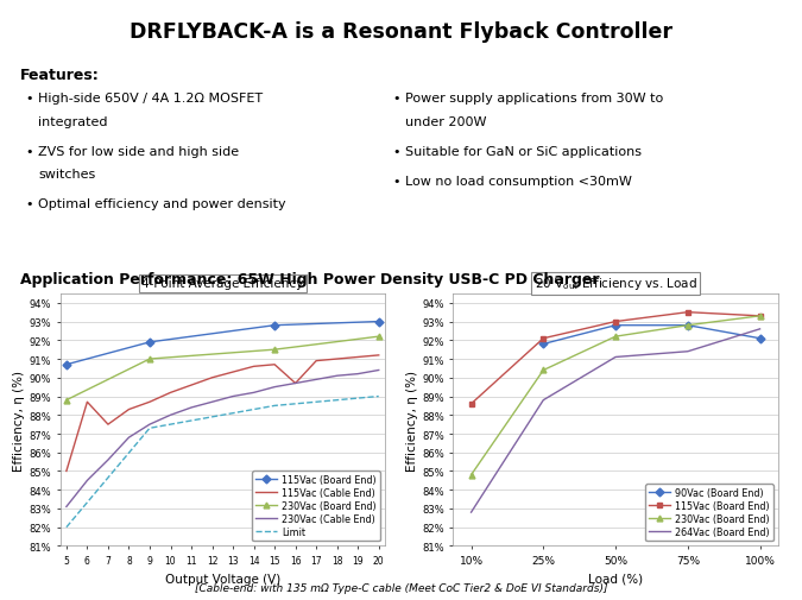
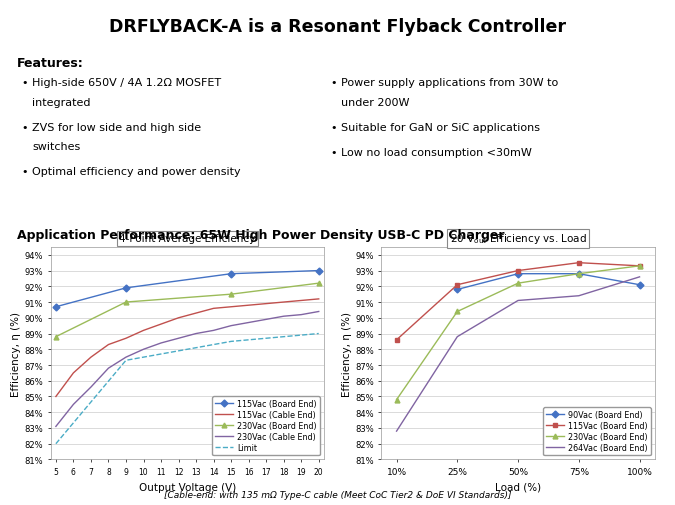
115Vac (Cable End)/6: 88.7% -> 86.5%
115Vac (Cable End)/16: 89.7% -> 90.8%
